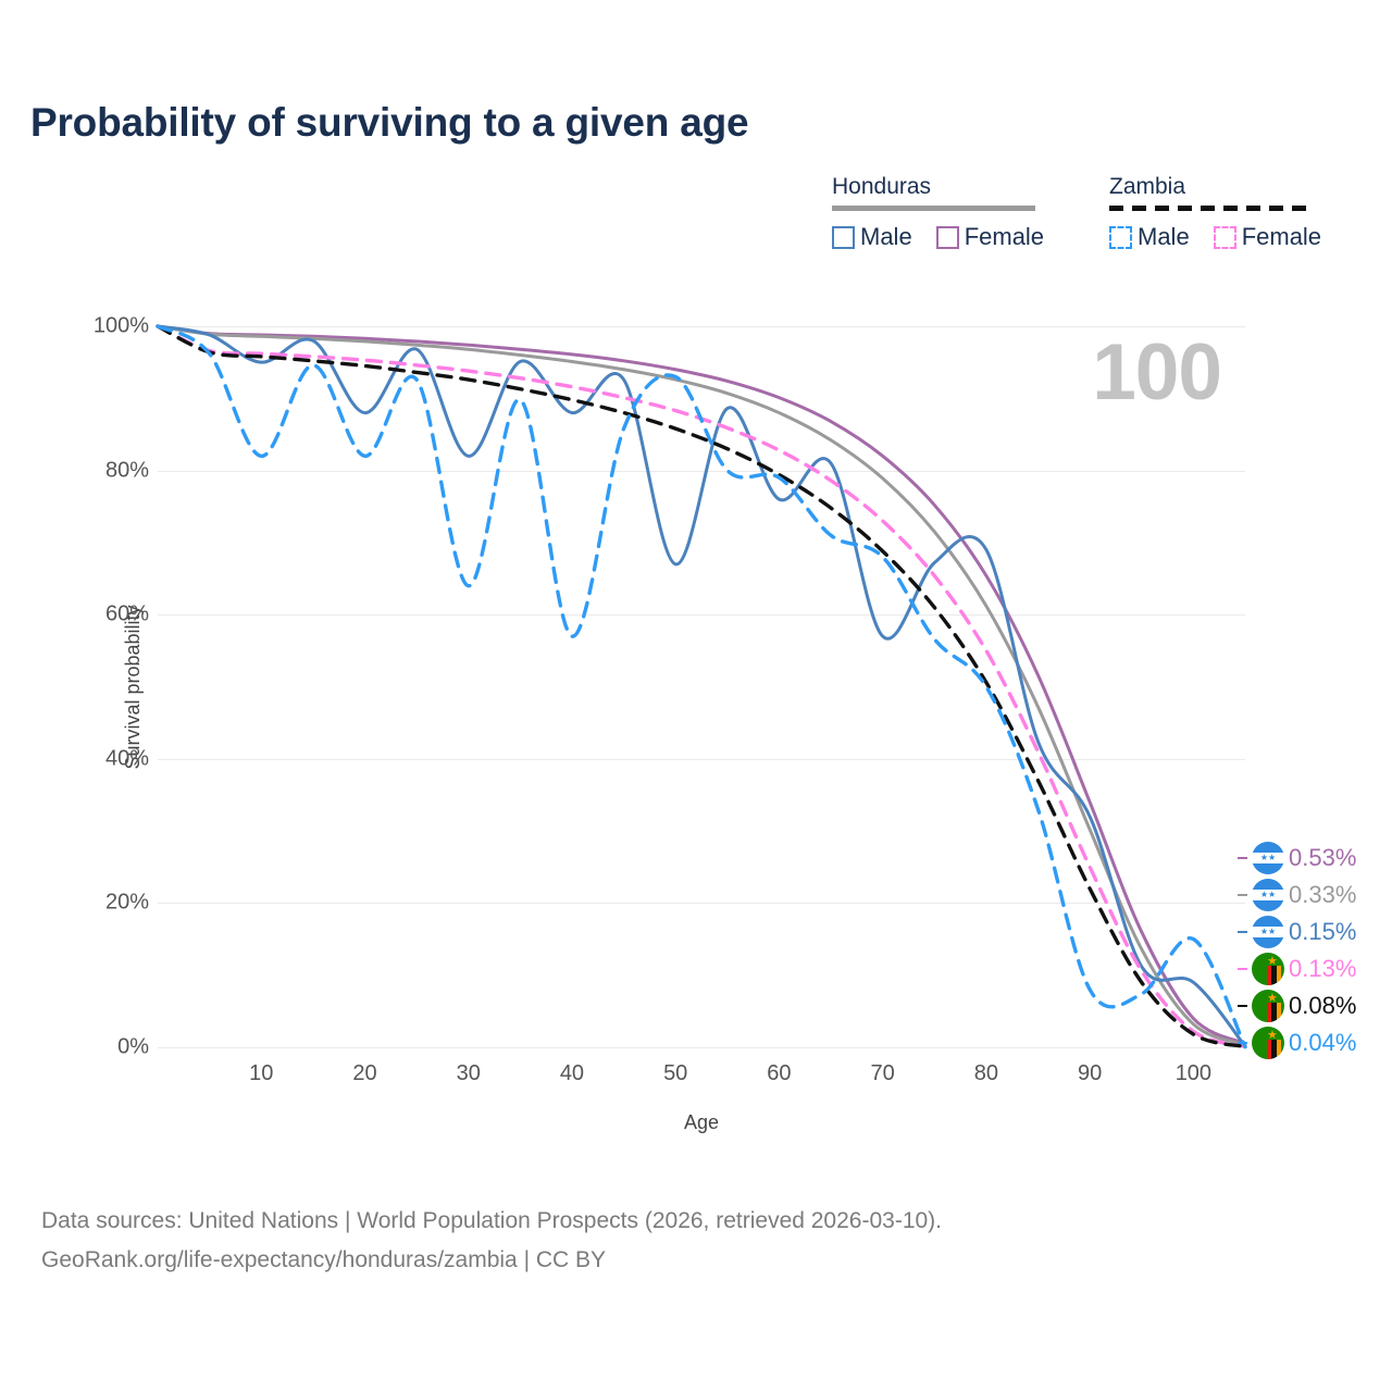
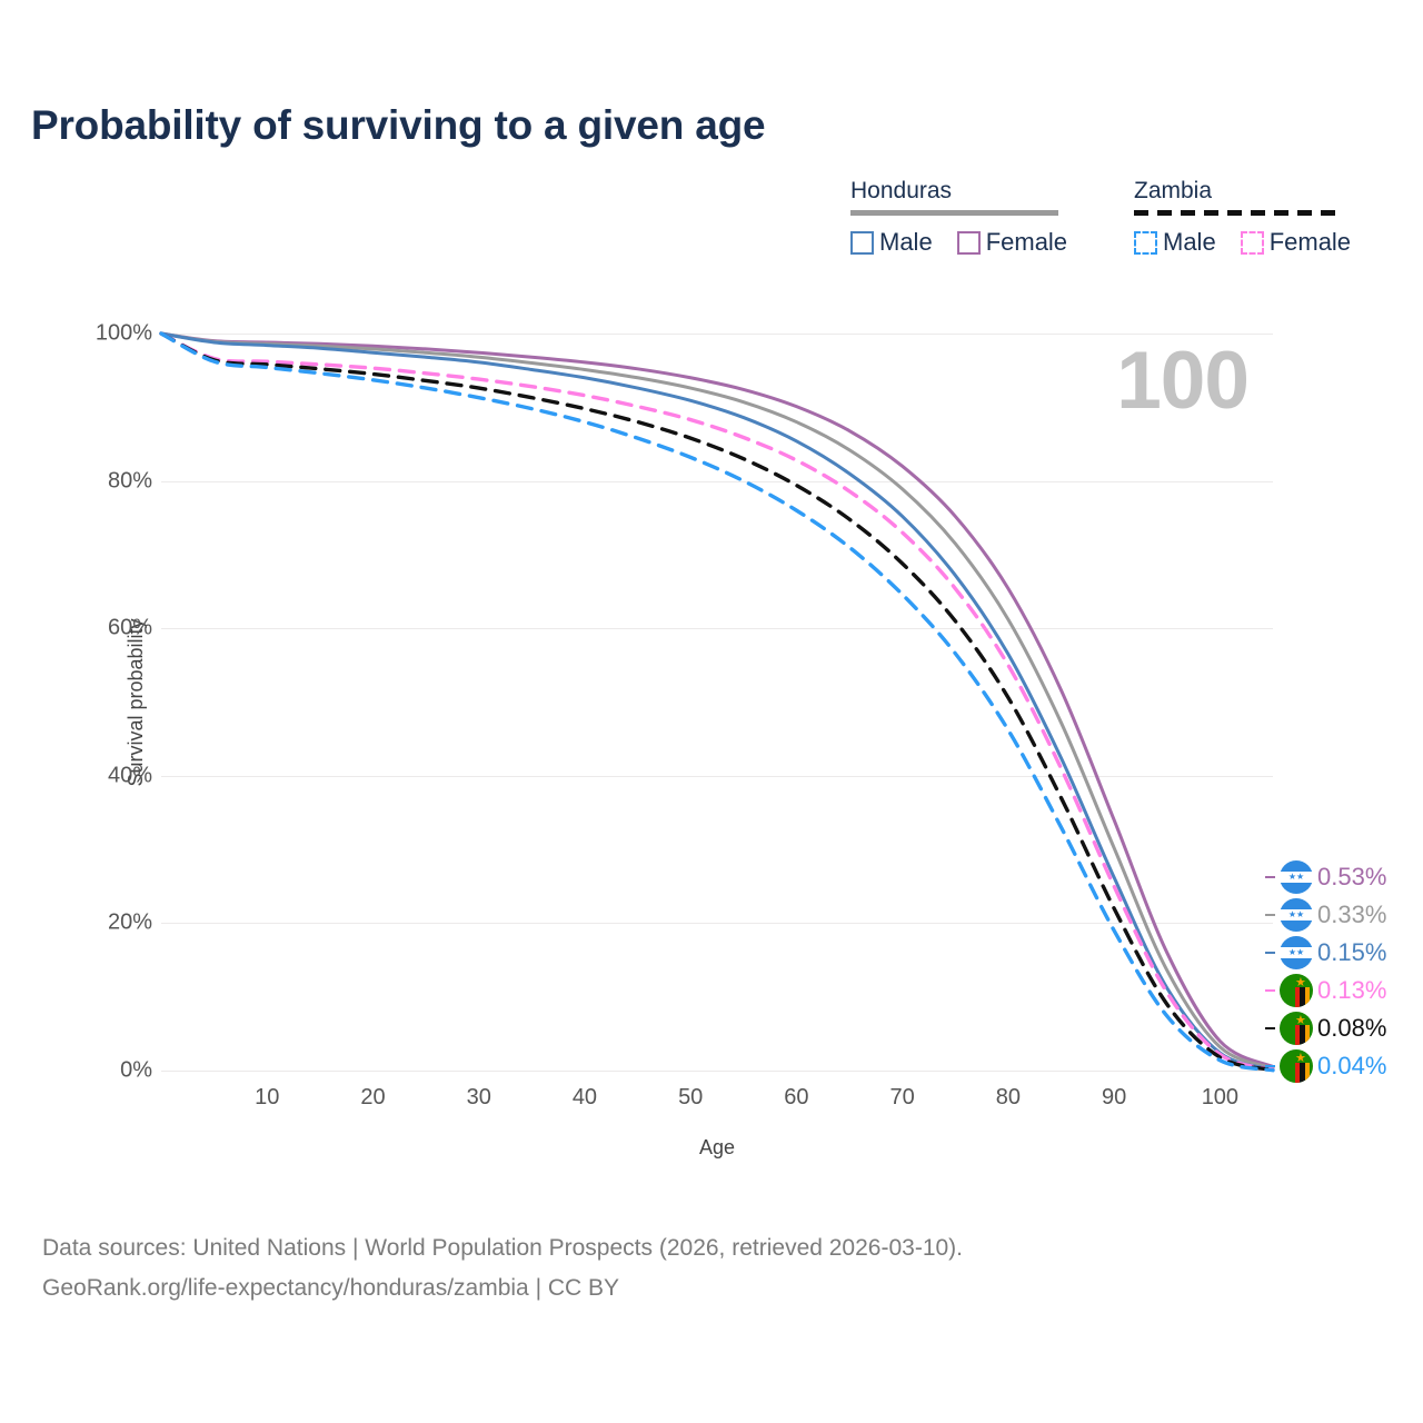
Honduras Male/10: 95% -> 98%
Zambia Male/10: 82% -> 95%
Honduras Male/20: 88% -> 97%
Zambia Male/20: 82% -> 94%
Honduras Male/30: 82% -> 96%
Zambia Male/30: 64% -> 91%
Honduras Male/40: 88% -> 94%
Zambia Male/40: 57% -> 88%
Honduras Male/50: 67% -> 91%
Zambia Male/50: 93% -> 83%
Honduras Male/60: 76% -> 85%
Zambia Male/60: 79% -> 76%
Honduras Male/70: 57% -> 75%
Zambia Male/70: 68% -> 65%
Honduras Male/80: 69% -> 56%
Zambia Male/80: 50% -> 46%
Honduras Male/90: 32% -> 26%
Zambia Male/90: 8% -> 19%
Honduras Male/100: 9% -> 2%
Zambia Male/100: 15% -> 1%
